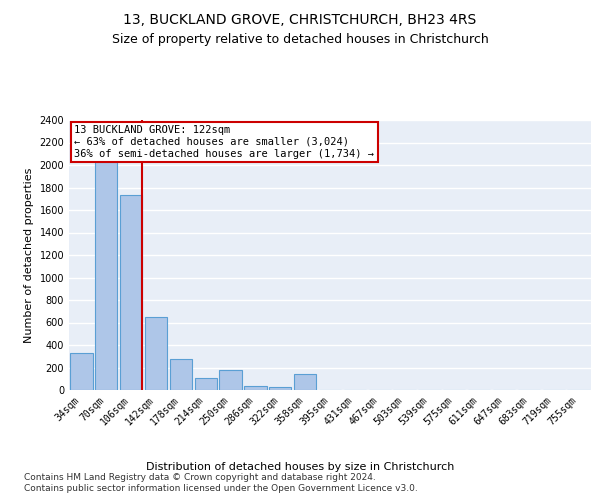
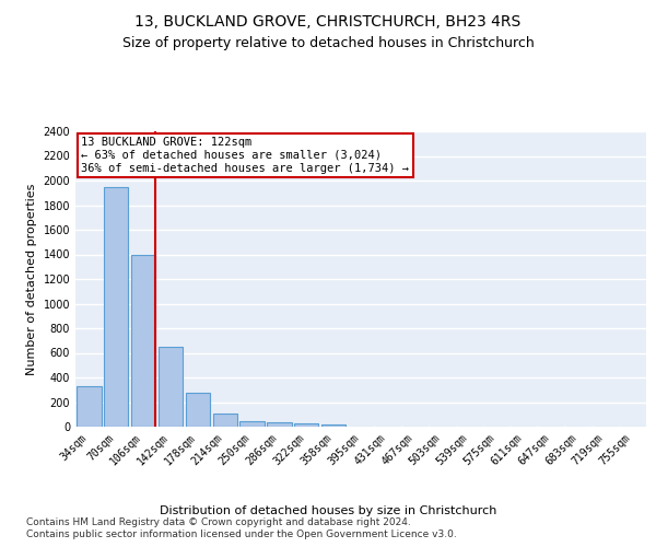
70sqm: 2030 -> 1950
106sqm: 1730 -> 1400
250sqm: 180 -> 50
358sqm: 140 -> 20
